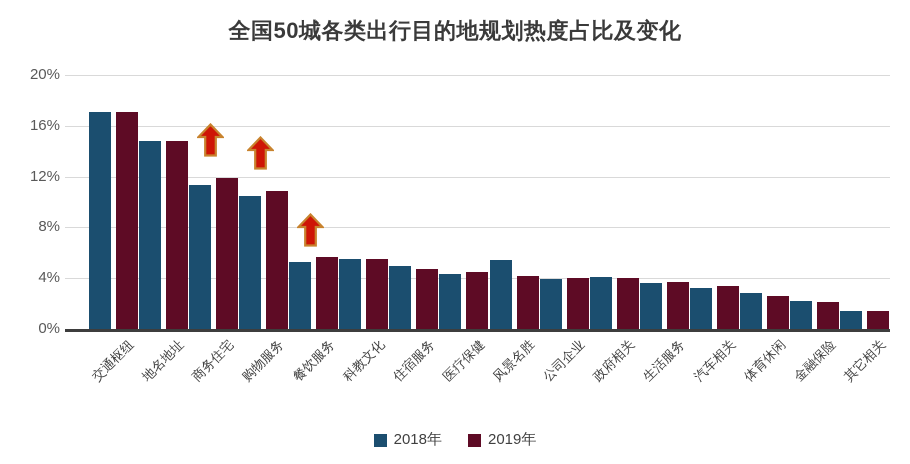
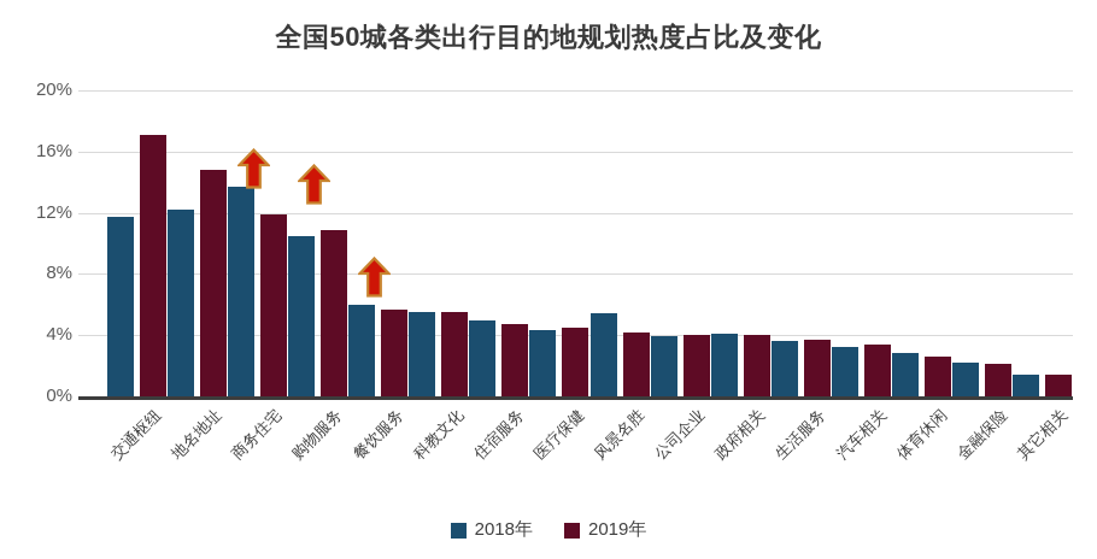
2018年/交通枢纽: 17.1% -> 11.7%
2018年/地名地址: 14.8% -> 12.2%
2018年/商务住宅: 11.3% -> 13.7%
2018年/餐饮服务: 5.3% -> 6.0%
